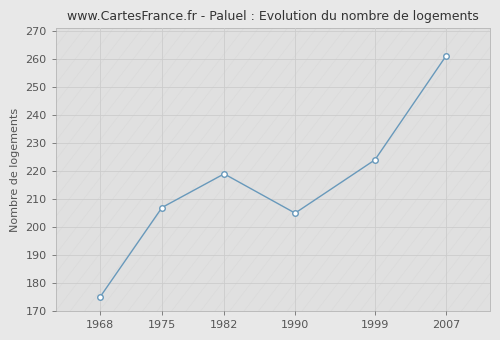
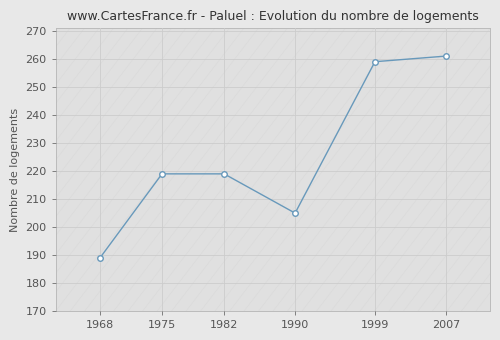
1968: 175 -> 189
1975: 207 -> 219
1999: 224 -> 259
